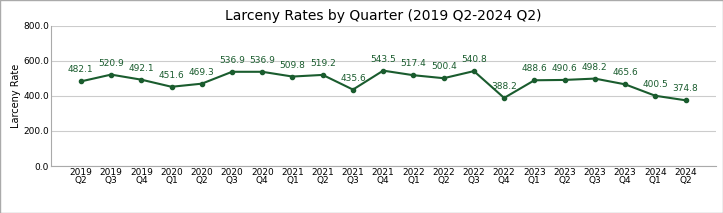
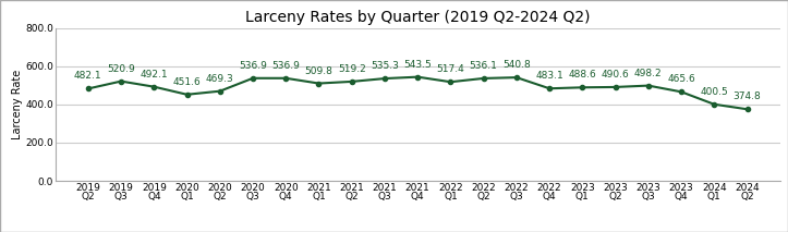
2021 Q3: 435.6 -> 535.3
2022 Q2: 500.4 -> 536.1
2022 Q4: 388.2 -> 483.1
